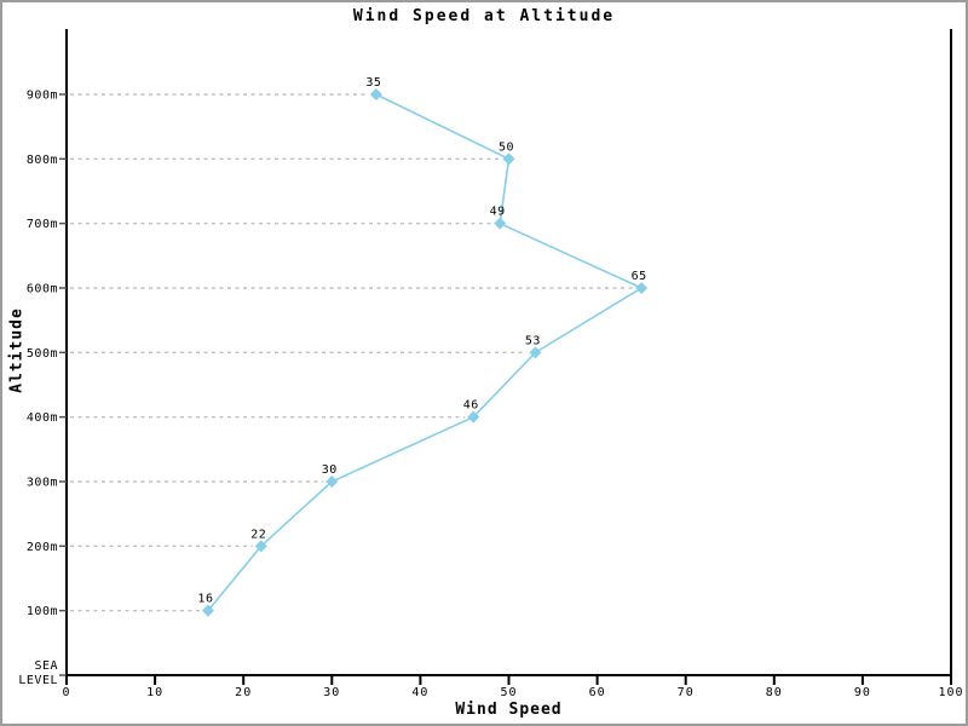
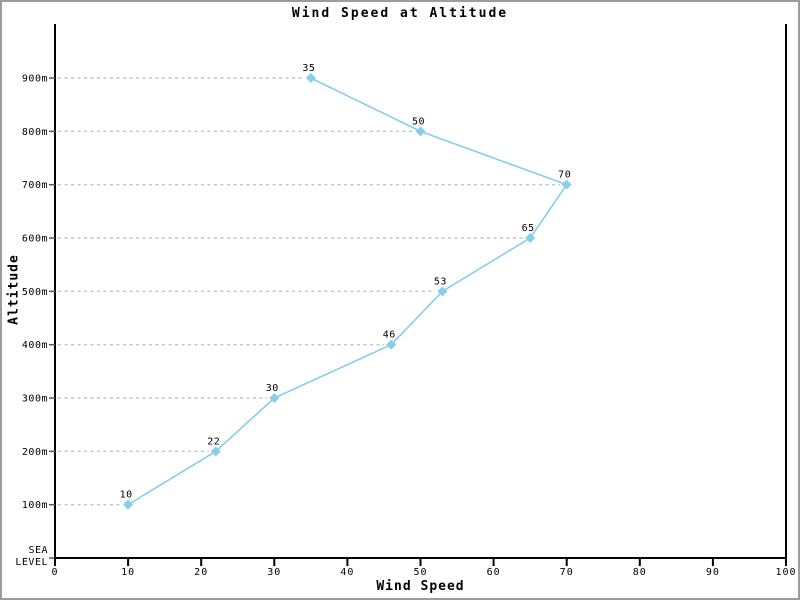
100m: 16 -> 10
700m: 49 -> 70
